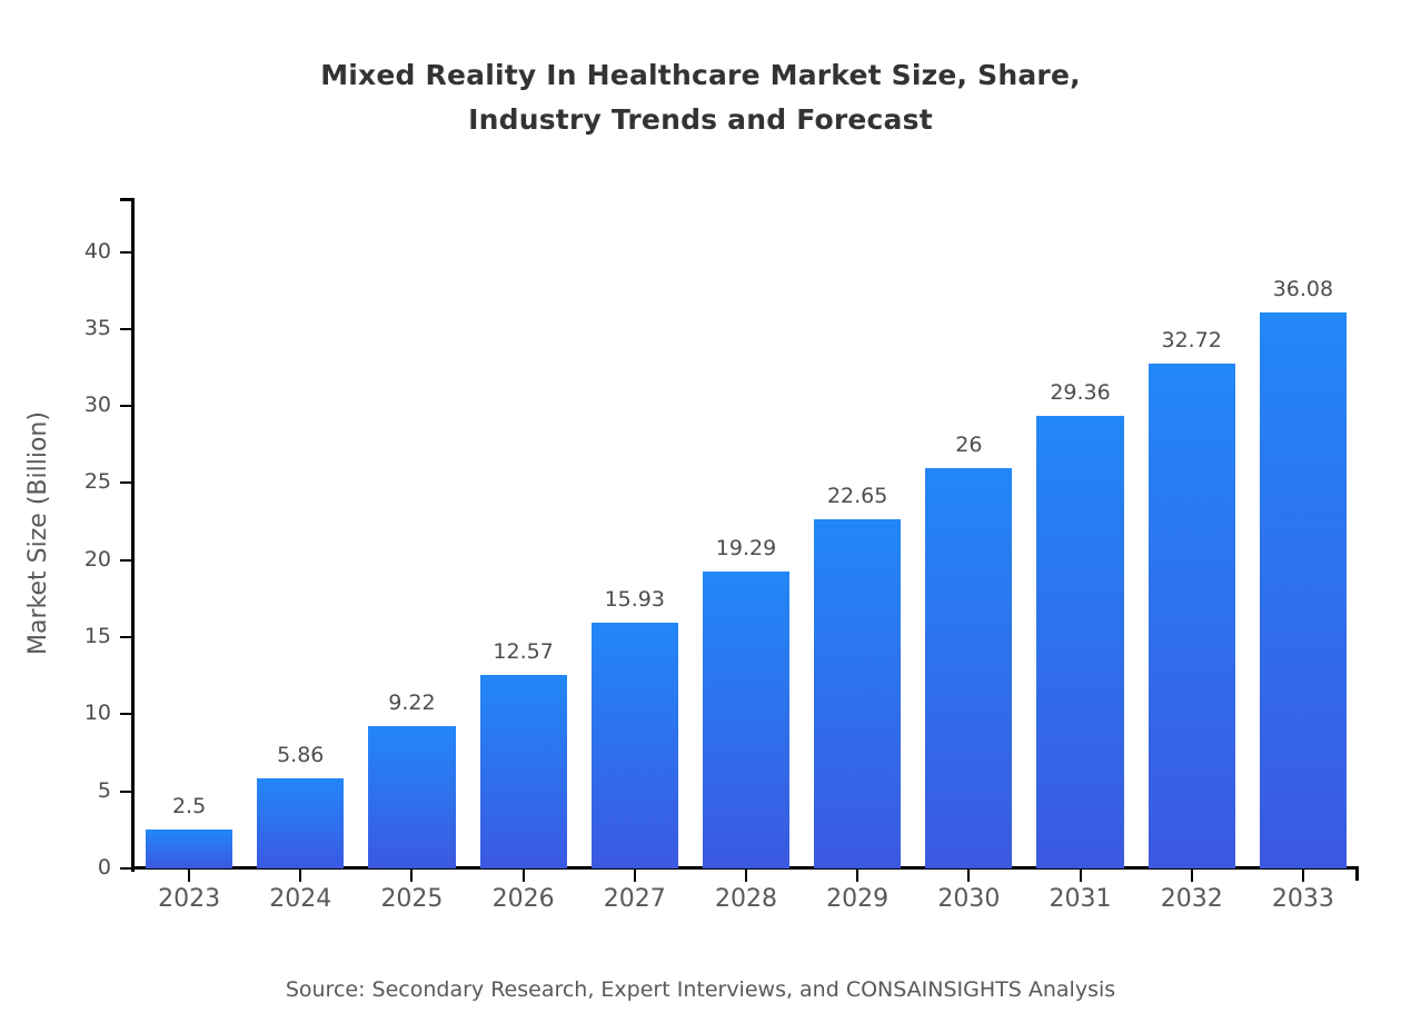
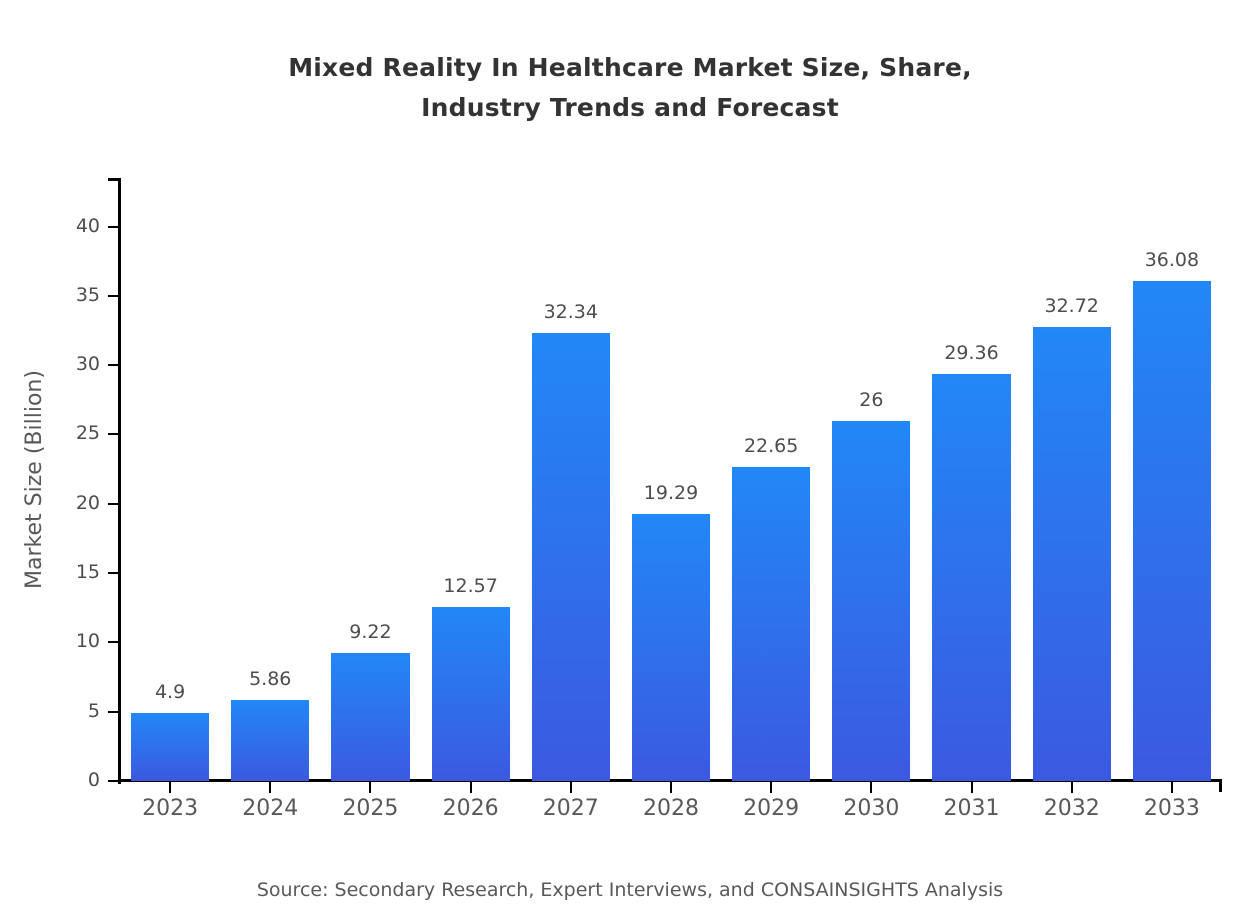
2023: 2.5 -> 4.9
2027: 15.93 -> 32.34
